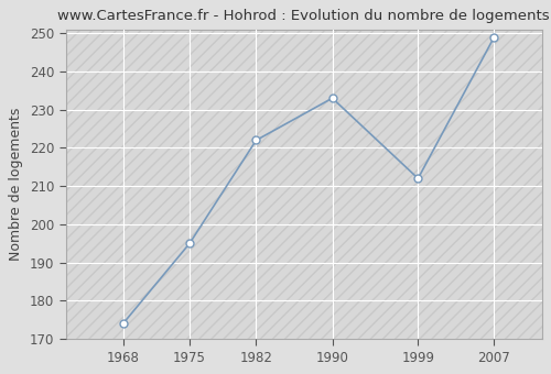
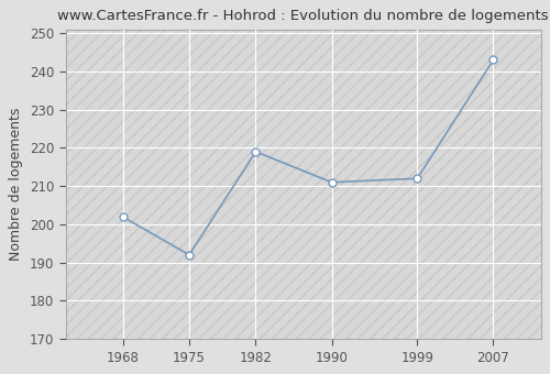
1968: 174 -> 202
1975: 195 -> 192
1982: 222 -> 219
1990: 233 -> 211
2007: 249 -> 243
